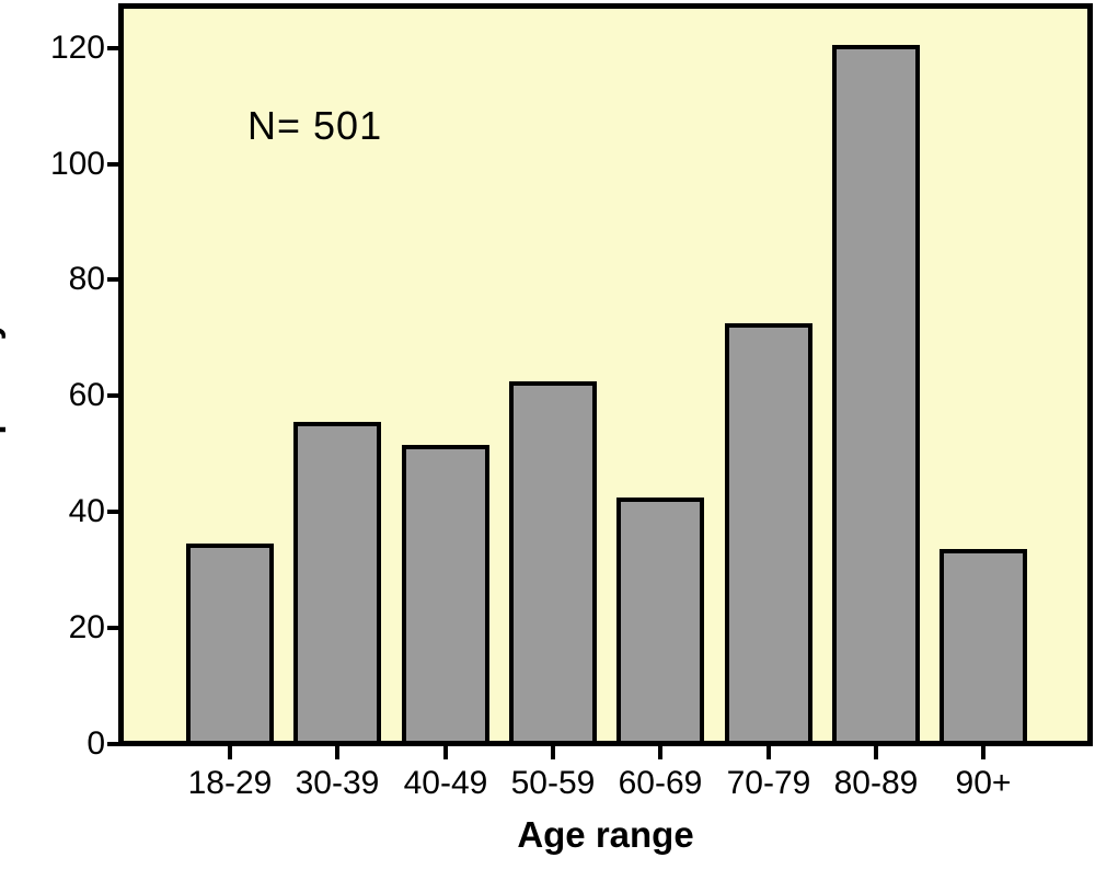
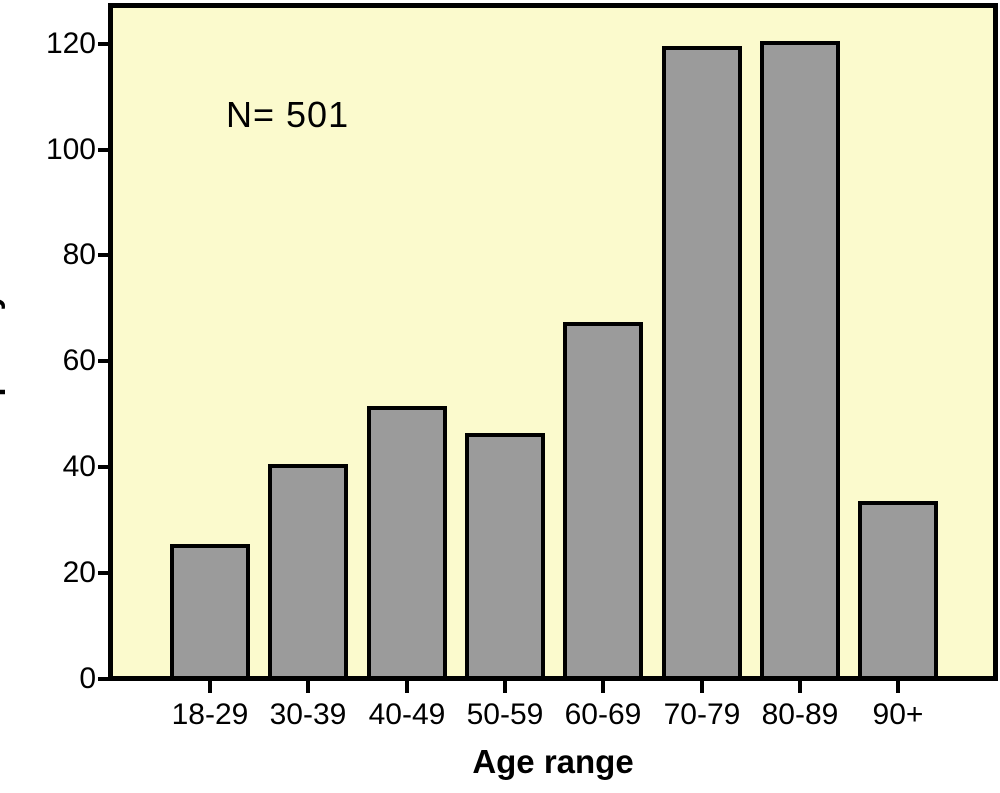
18-29: 34 -> 25
30-39: 55 -> 40
50-59: 62 -> 46
60-69: 42 -> 67
70-79: 72 -> 119
